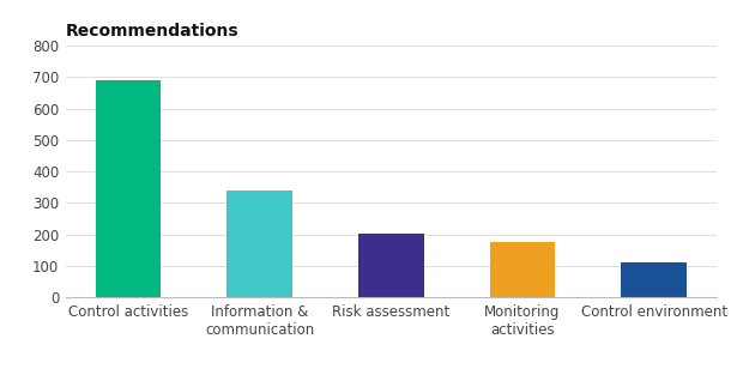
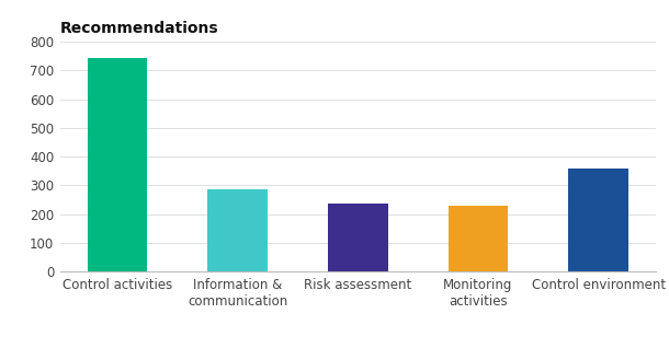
Control activities: 690 -> 745
Information & communication: 341 -> 285
Risk assessment: 201 -> 235
Monitoring activities: 175 -> 230
Control environment: 111 -> 360
